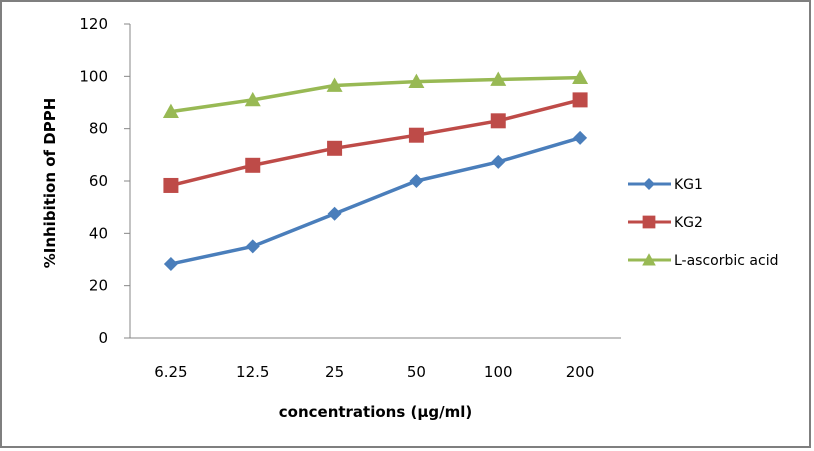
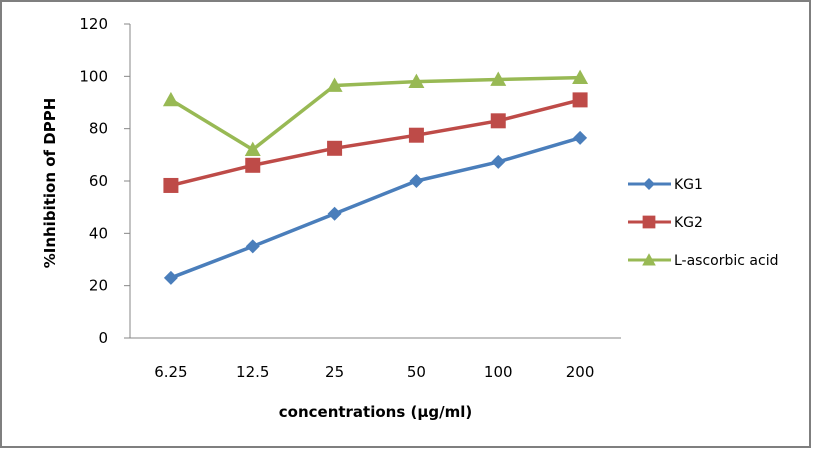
KG1/6.25: 28 -> 23
L-ascorbic acid/6.25: 86 -> 91
L-ascorbic acid/12.5: 91 -> 72
